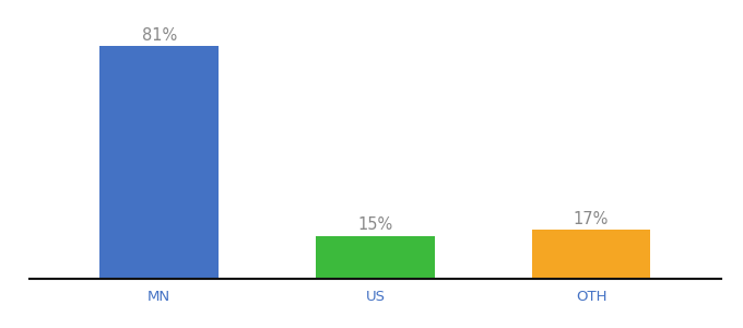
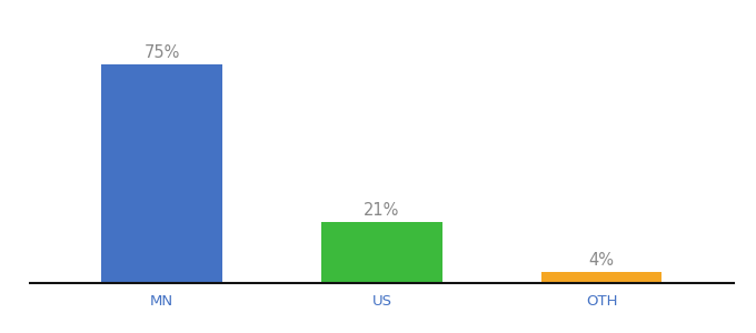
MN: 81% -> 75%
US: 15% -> 21%
OTH: 17% -> 4%
